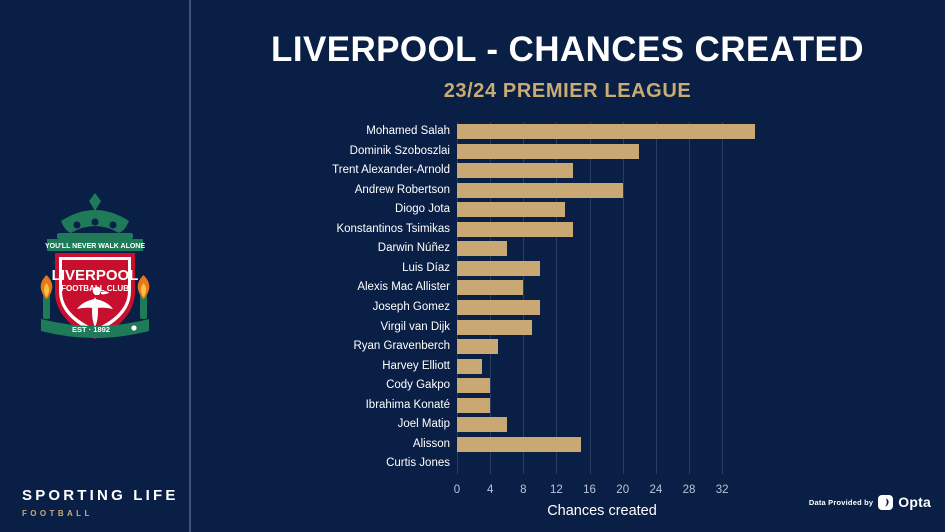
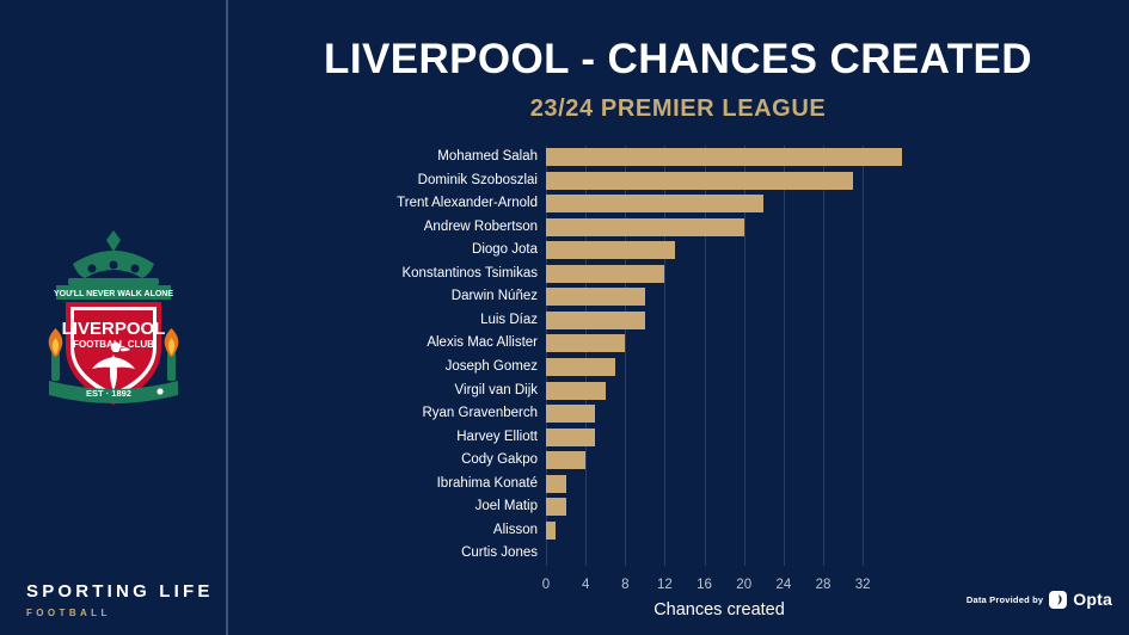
Dominik Szoboszlai: 22 -> 31
Trent Alexander-Arnold: 14 -> 22
Konstantinos Tsimikas: 14 -> 12
Darwin Núñez: 6 -> 10
Joseph Gomez: 10 -> 7
Virgil van Dijk: 9 -> 6
Harvey Elliott: 3 -> 5
Ibrahima Konaté: 4 -> 2
Joel Matip: 6 -> 2
Alisson: 15 -> 1
